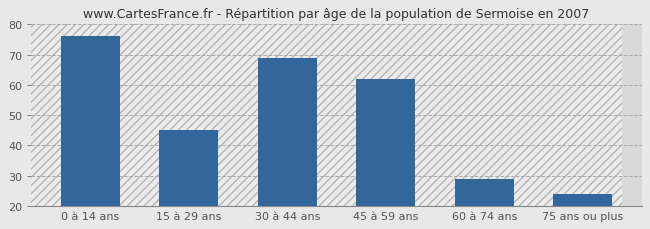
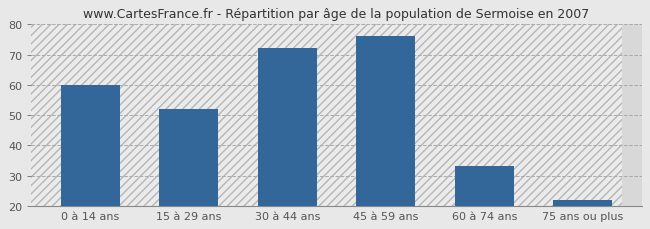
0 à 14 ans: 76 -> 60
15 à 29 ans: 45 -> 52
30 à 44 ans: 69 -> 72
45 à 59 ans: 62 -> 76
60 à 74 ans: 29 -> 33
75 ans ou plus: 24 -> 22
